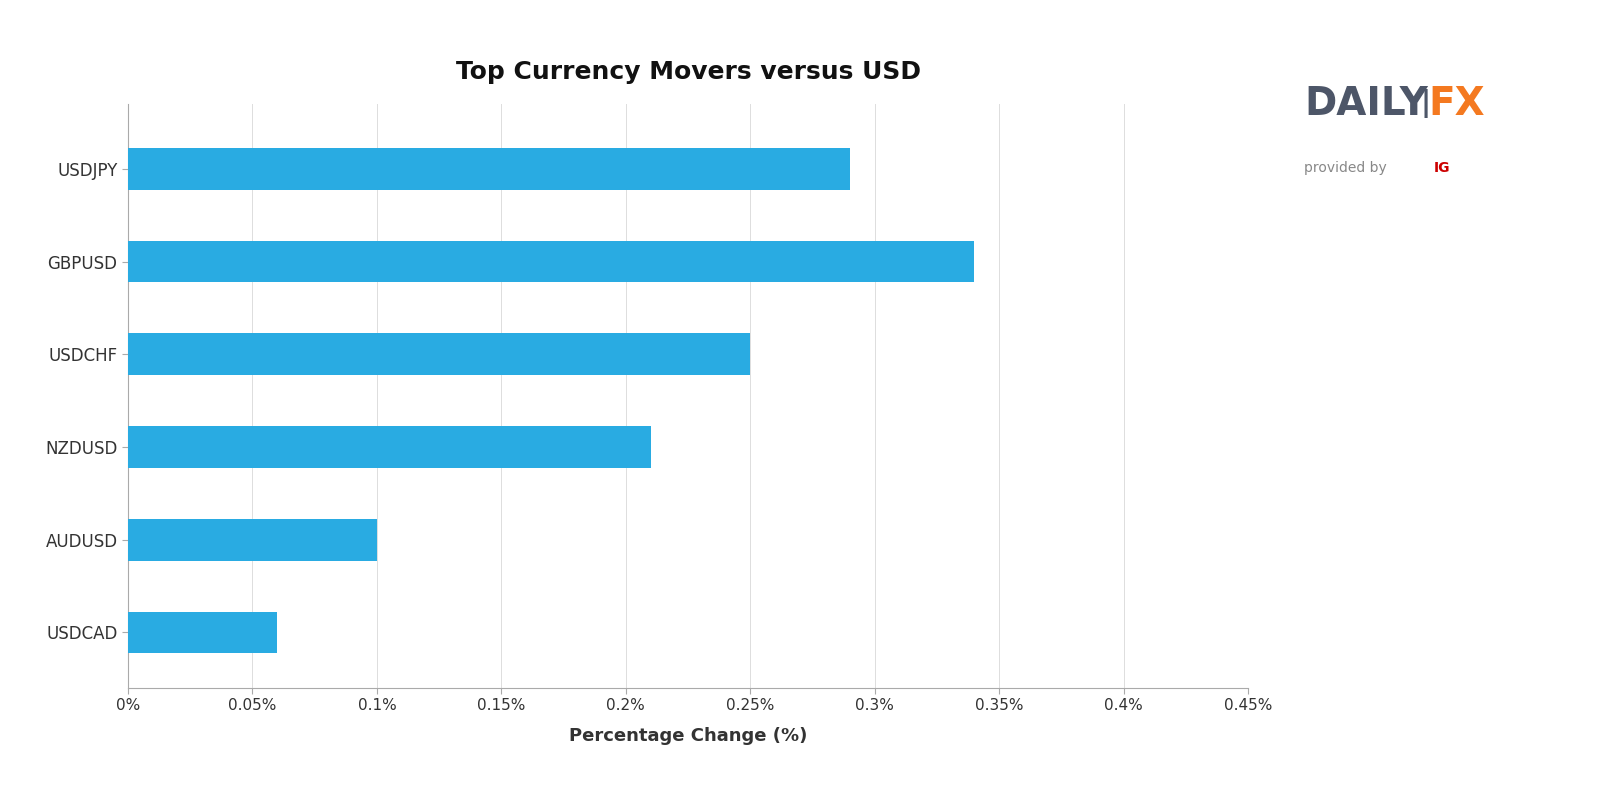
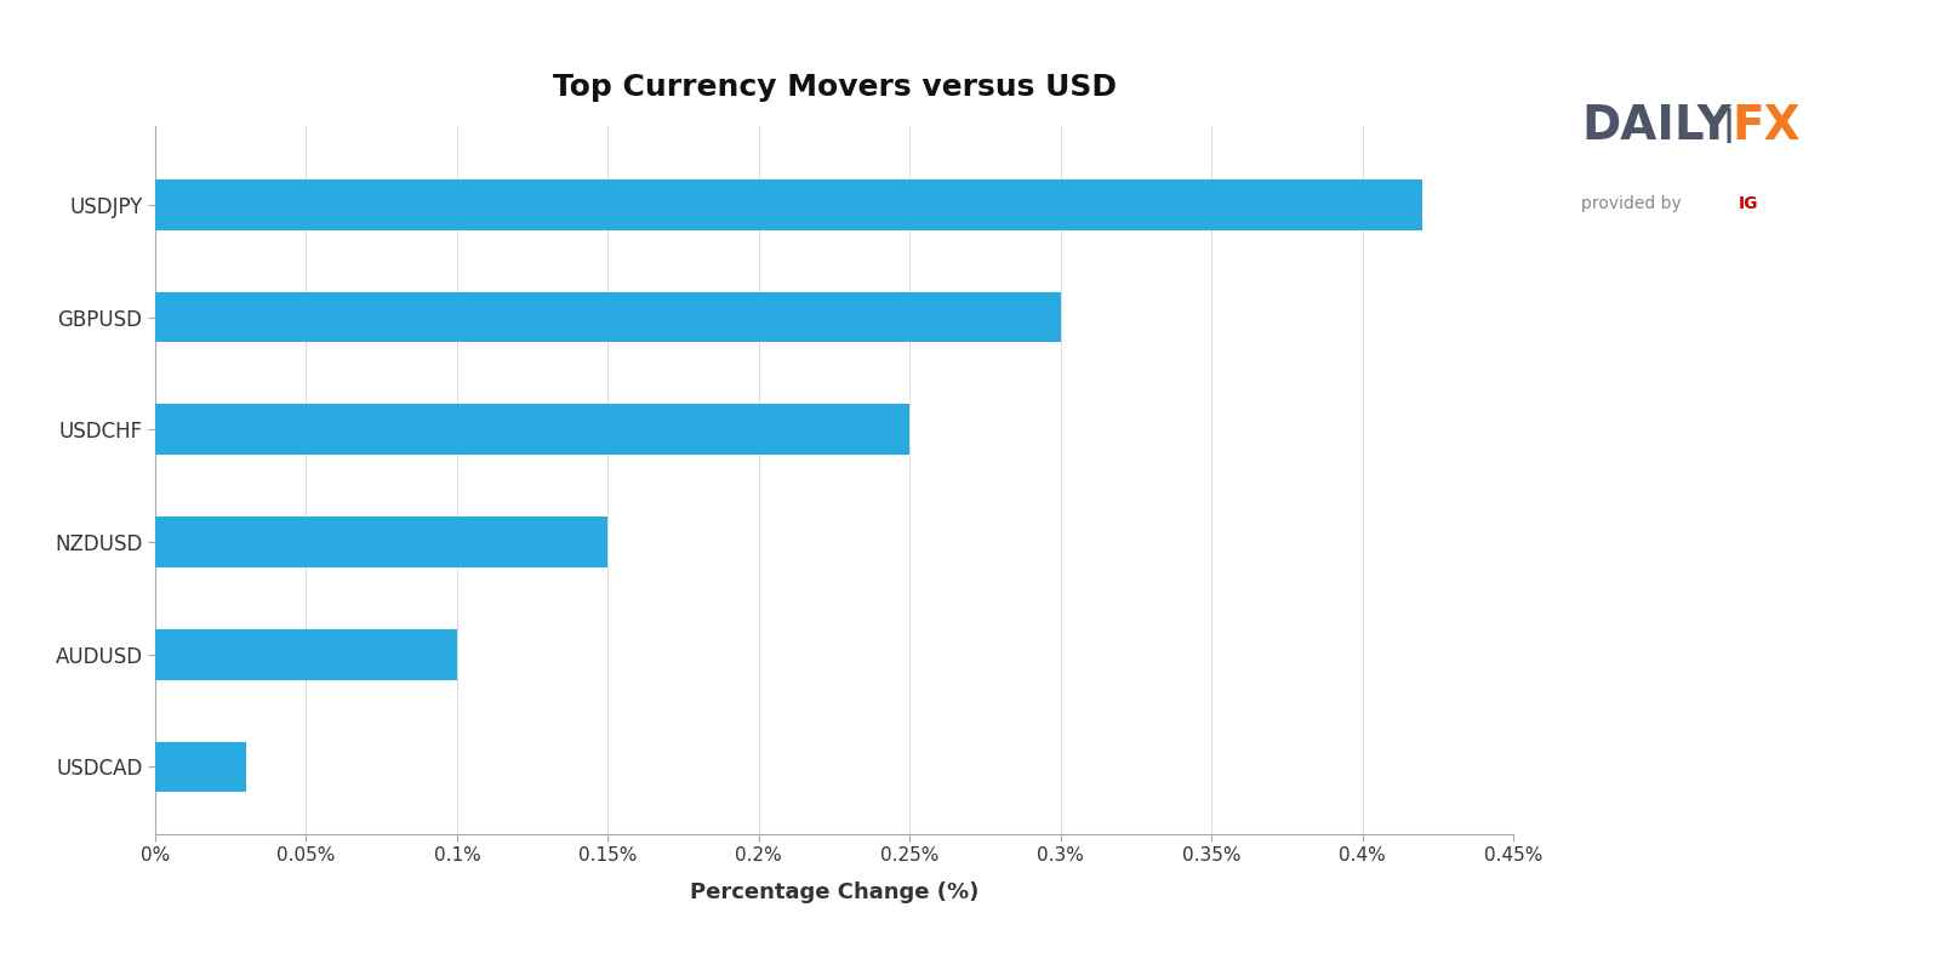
USDJPY: 0.29% -> 0.42%
GBPUSD: 0.34% -> 0.30%
NZDUSD: 0.21% -> 0.15%
USDCAD: 0.06% -> 0.03%
